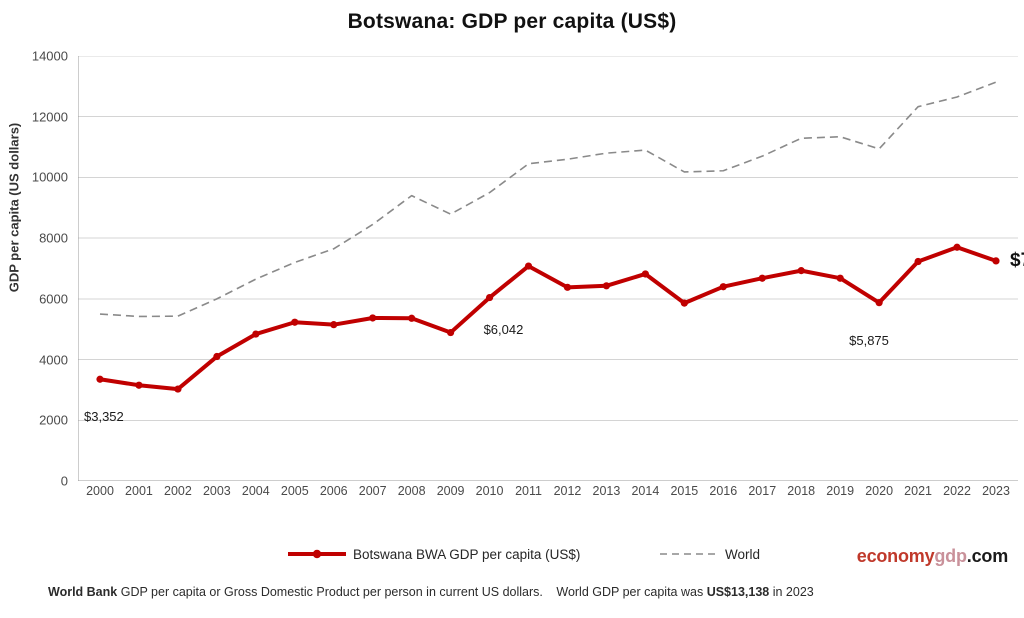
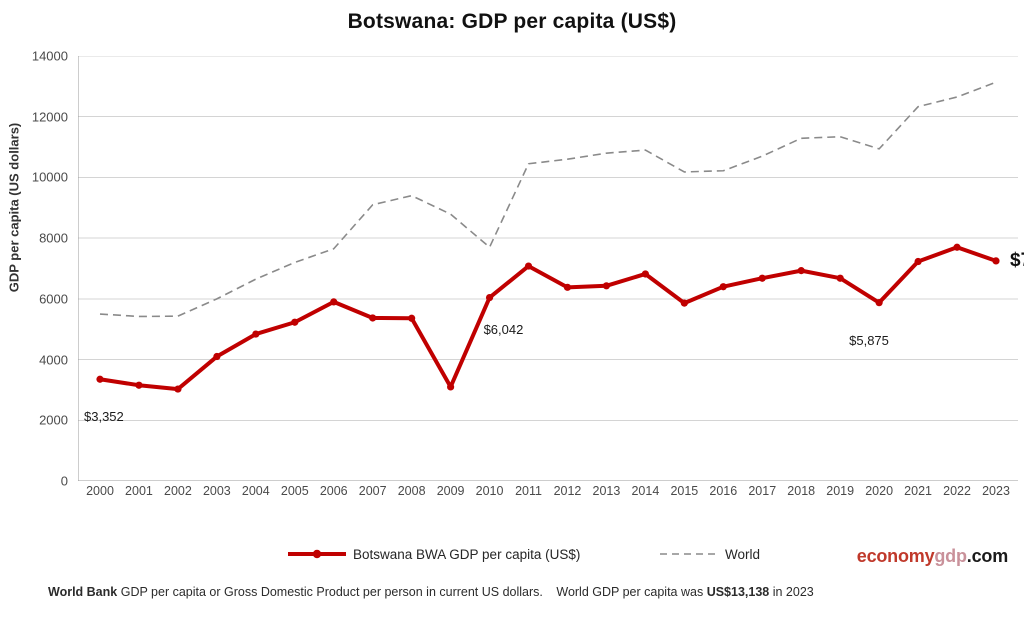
Botswana BWA GDP per capita (US$)/2006: 5200 -> 5900
World/2007: 8400 -> 9100
Botswana BWA GDP per capita (US$)/2009: 4900 -> 3100
World/2010: 9500 -> 7700
